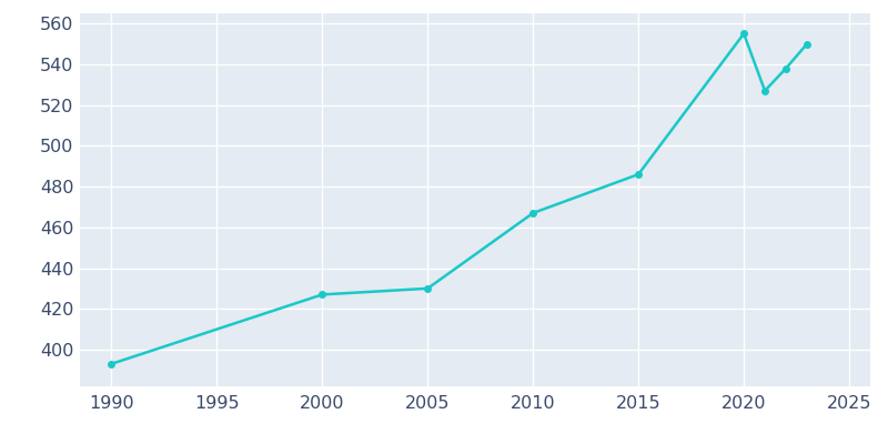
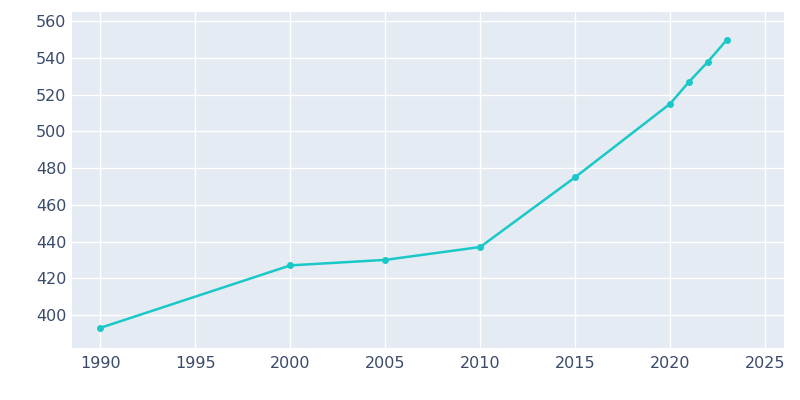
2010: 467 -> 437
2015: 486 -> 475
2020: 555 -> 515
